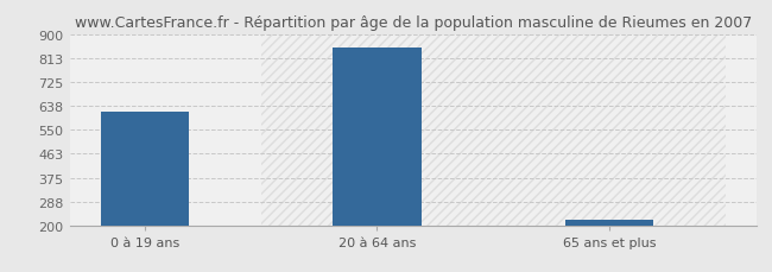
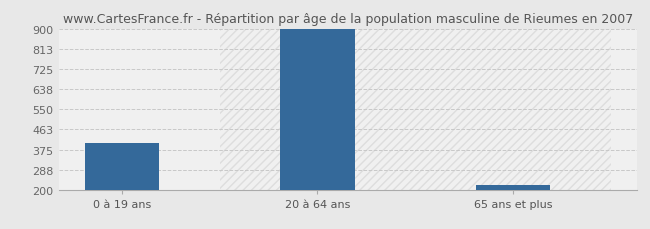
0 à 19 ans: 615 -> 406
20 à 64 ans: 850 -> 900
